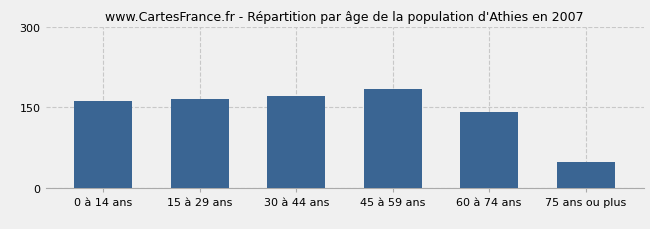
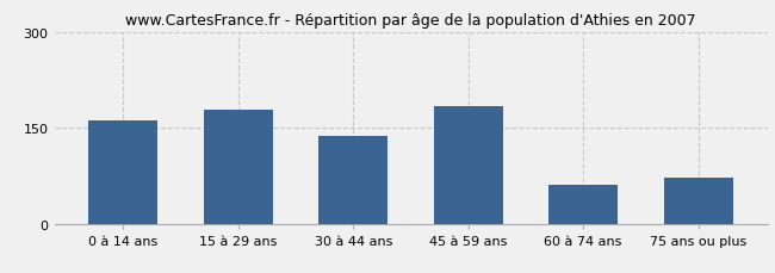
15 à 29 ans: 165 -> 178
30 à 44 ans: 170 -> 138
60 à 74 ans: 140 -> 60
75 ans ou plus: 47 -> 72
